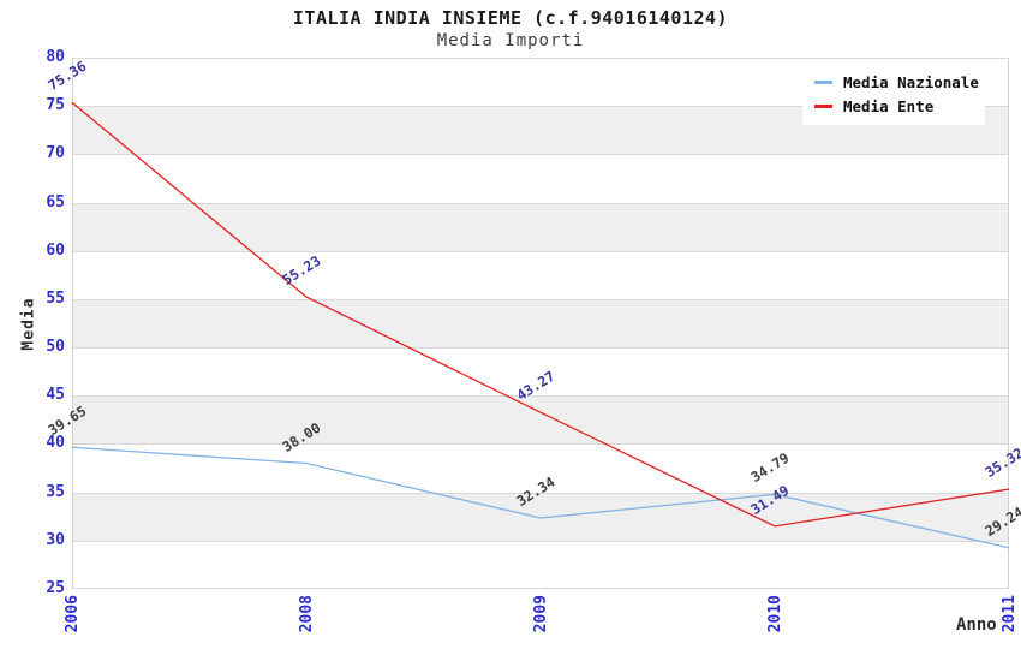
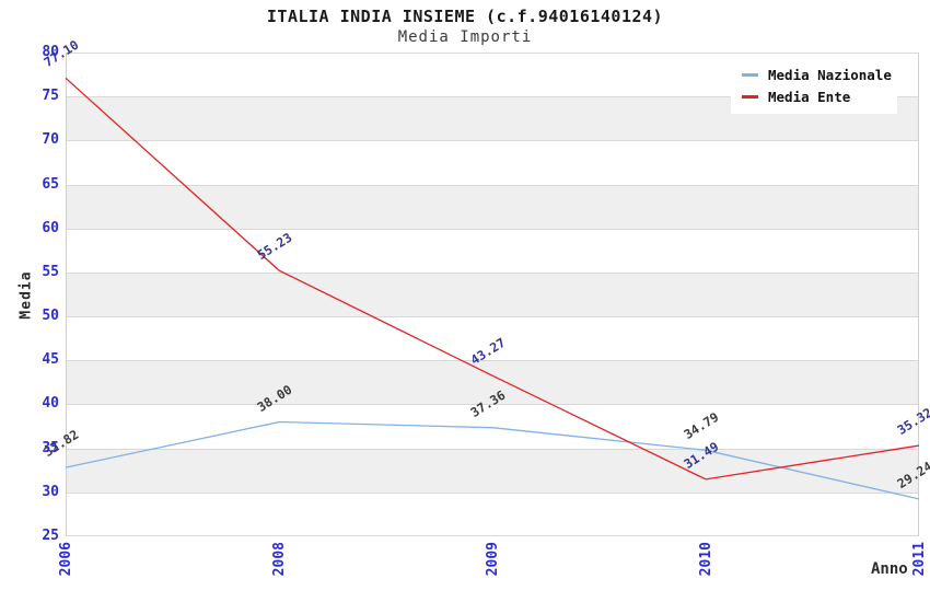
Media Nazionale/2006: 39.65 -> 32.82
Media Ente/2006: 75.36 -> 77.10
Media Nazionale/2009: 32.34 -> 37.36
